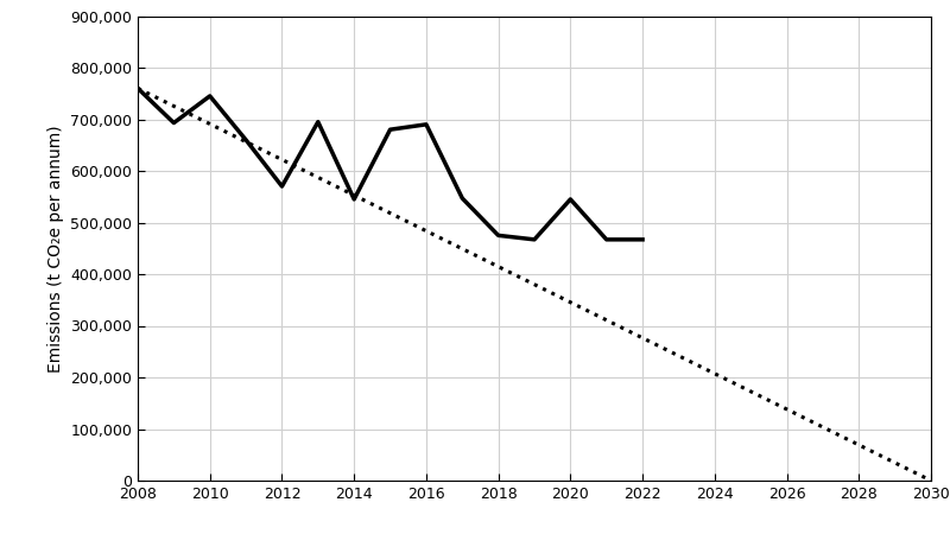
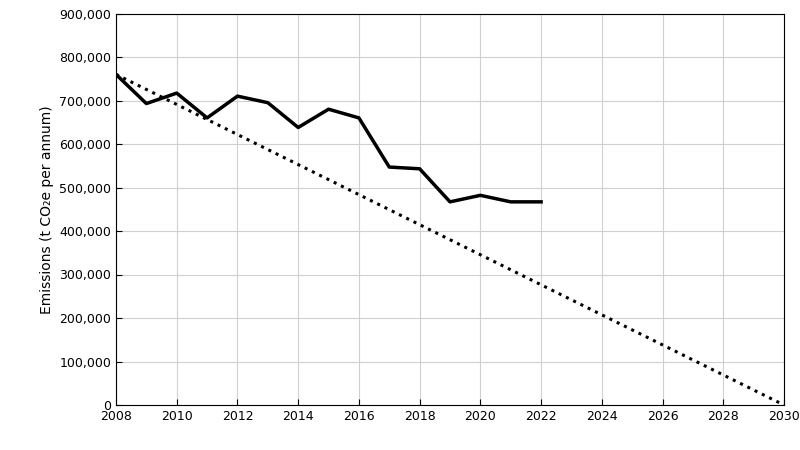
2010: 745,000 -> 717,000
2012: 570,000 -> 710,000
2014: 545,000 -> 638,000
2016: 690,000 -> 660,000
2018: 475,000 -> 543,000
2020: 545,000 -> 482,000
